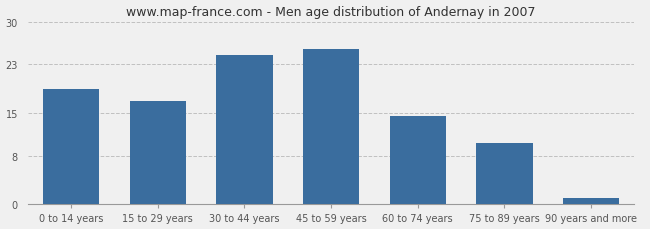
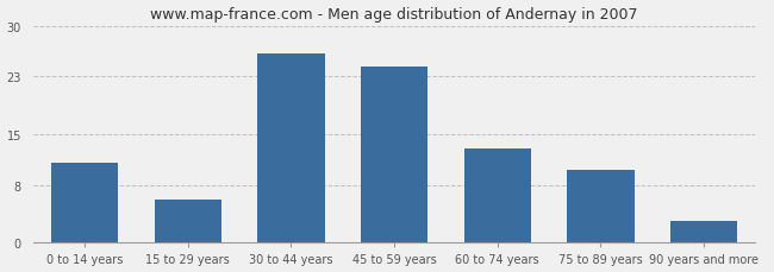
0 to 14 years: 19.0 -> 11.0
15 to 29 years: 17.0 -> 6.0
30 to 44 years: 24.5 -> 26.2
45 to 59 years: 25.5 -> 24.4
60 to 74 years: 14.5 -> 13.0
90 years and more: 1.0 -> 3.0
